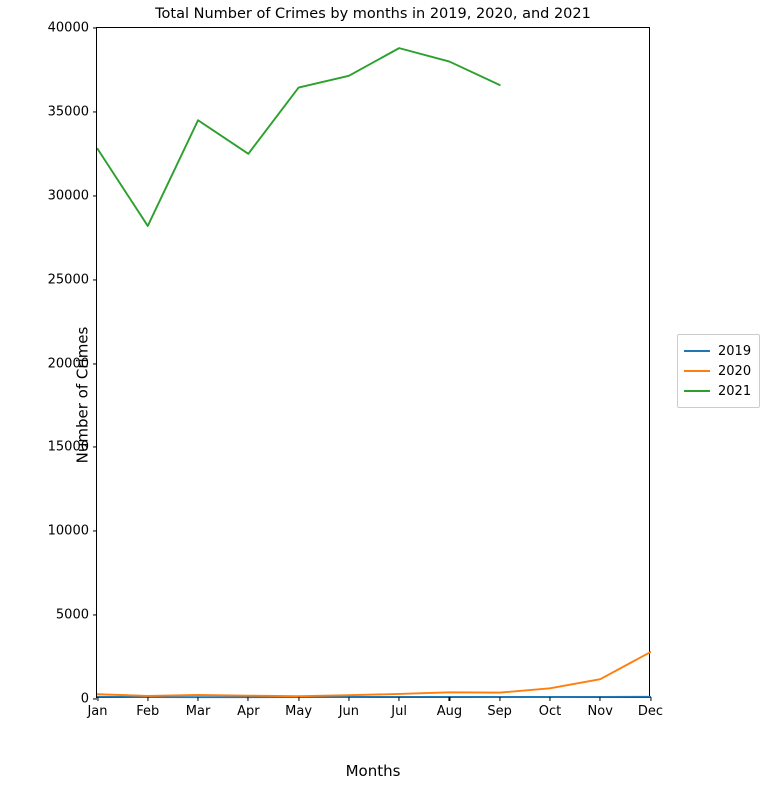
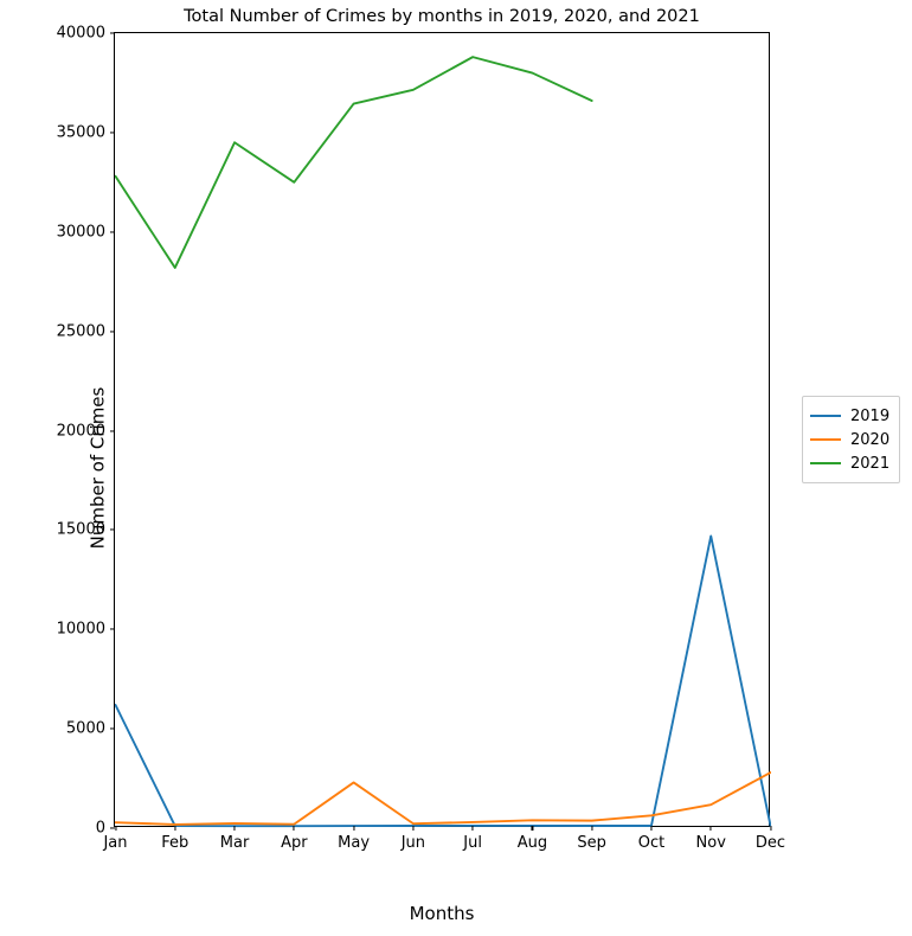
2019/Jan: 100 -> 6200
2020/May: 200 -> 2300
2019/Nov: 100 -> 14700
